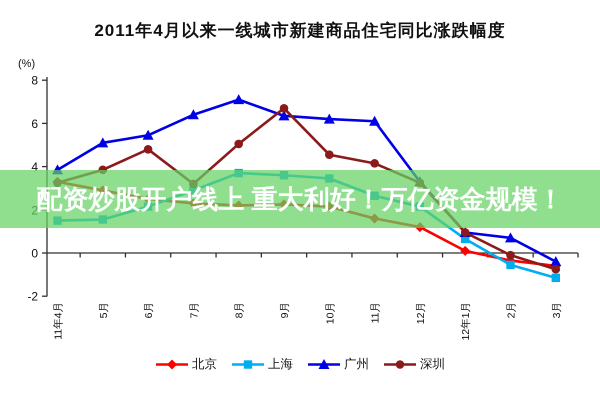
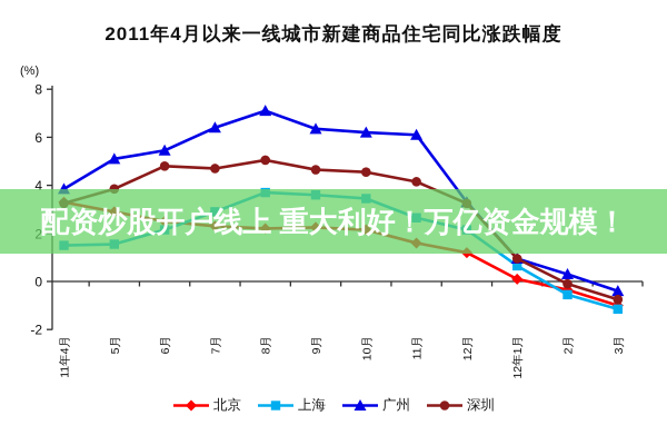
深圳/7月: 3.2 -> 4.7
深圳/9月: 6.7 -> 4.7
广州/2月: 0.7 -> 0.3
北京/3月: -0.6 -> -1.0
